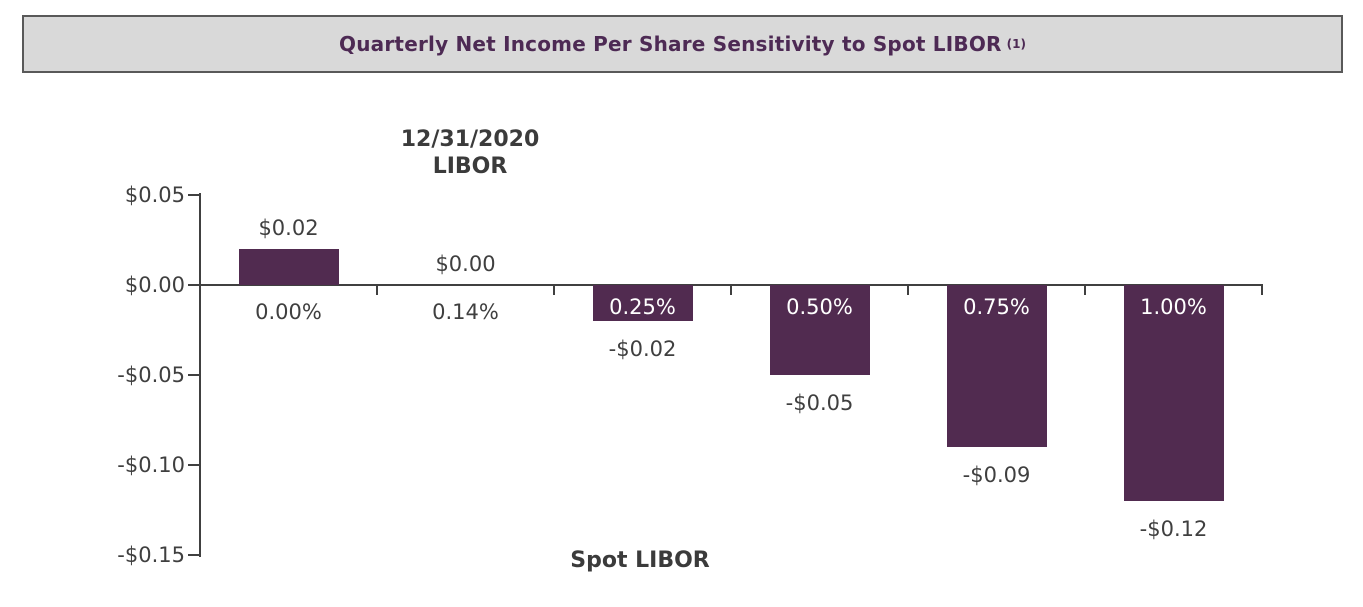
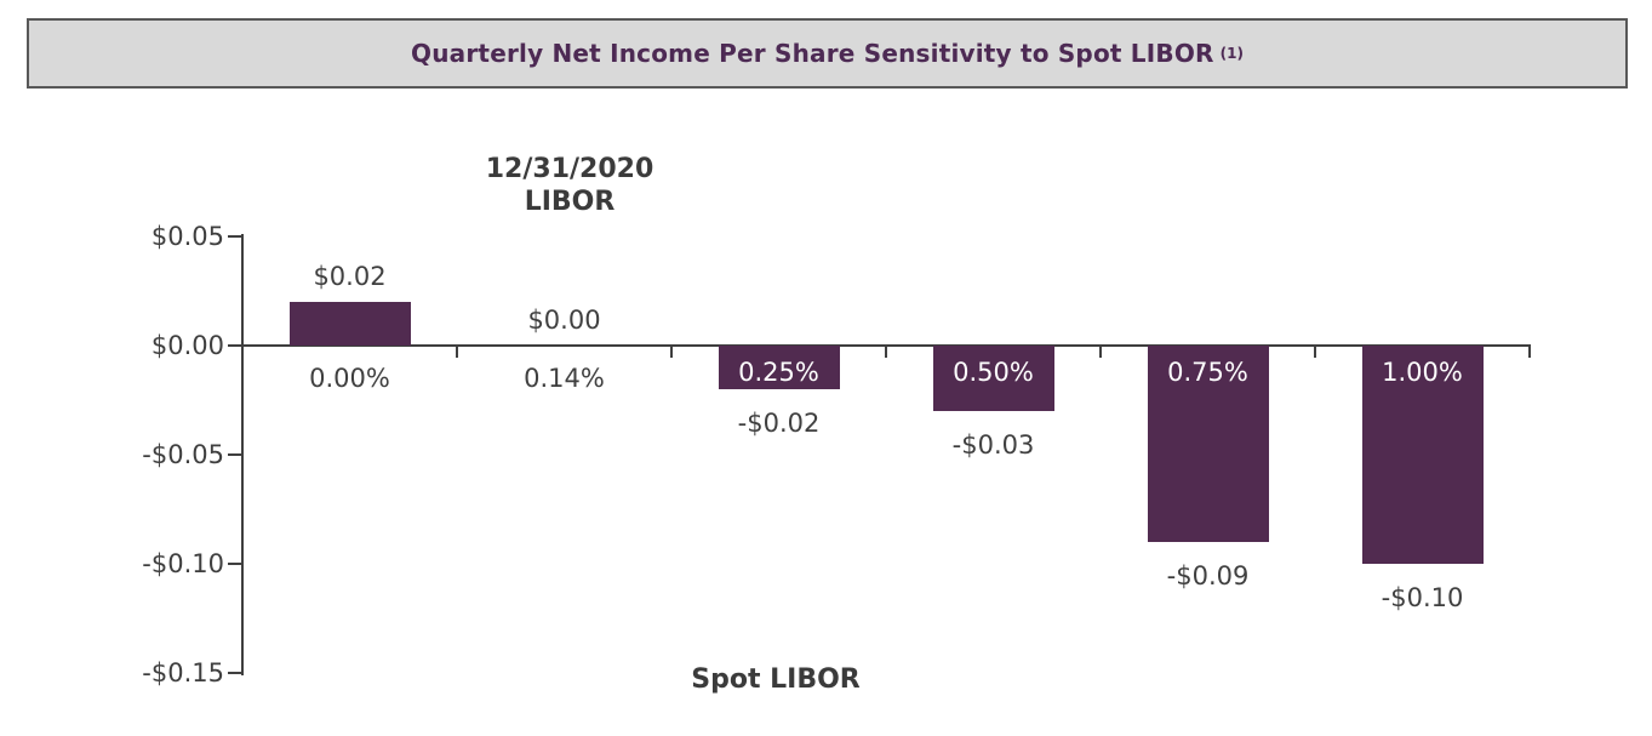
0.50%: -$0.05 -> -$0.03
1.00%: -$0.12 -> -$0.10
